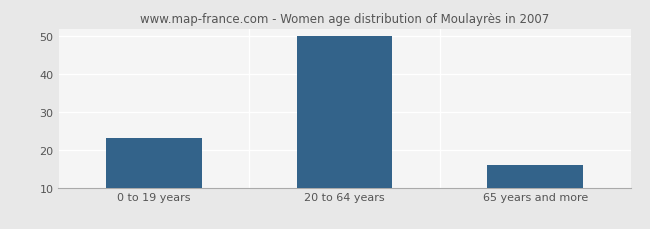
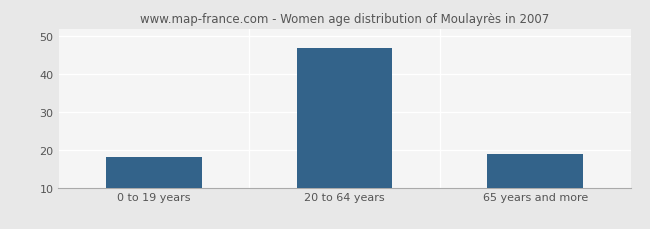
0 to 19 years: 23 -> 18
20 to 64 years: 50 -> 47
65 years and more: 16 -> 19
